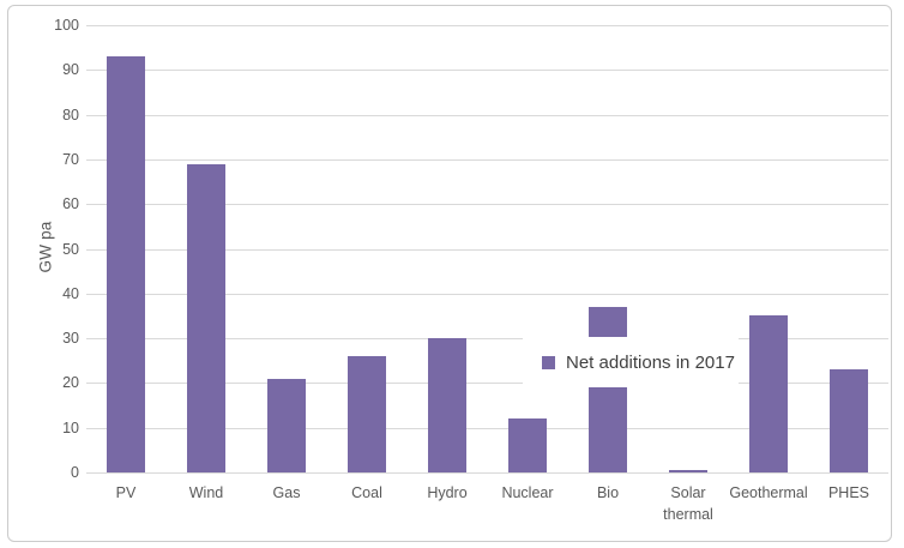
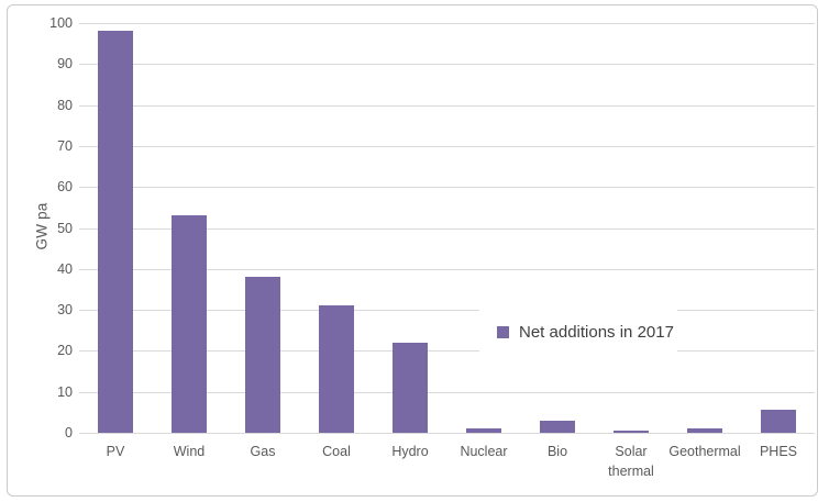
PV: 93 -> 98
Wind: 69 -> 53
Gas: 21 -> 38
Coal: 26 -> 31
Hydro: 30 -> 22
Nuclear: 12 -> 1
Bio: 37 -> 3
Geothermal: 35 -> 1
PHES: 23 -> 6
